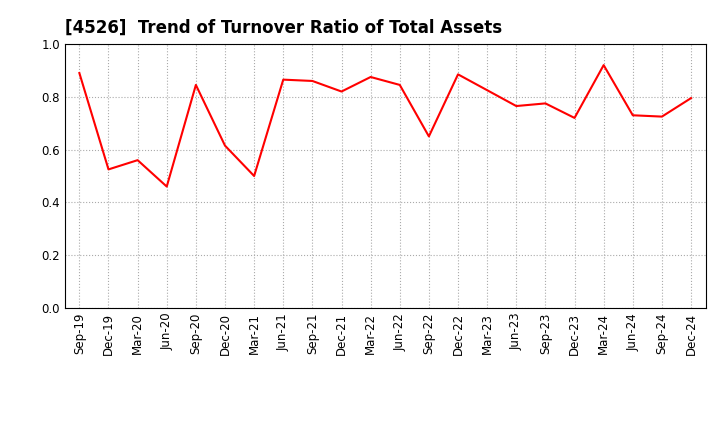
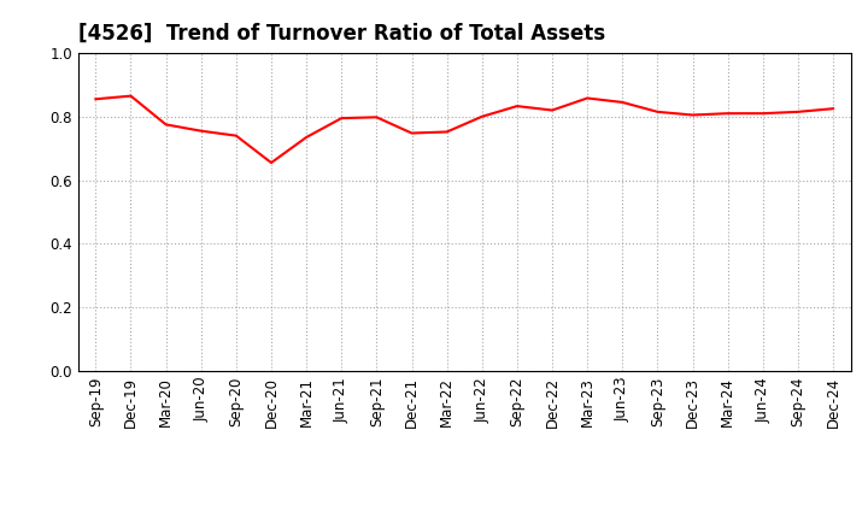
Sep-19: 0.890 -> 0.855
Dec-19: 0.525 -> 0.865
Mar-20: 0.560 -> 0.775
Jun-20: 0.460 -> 0.755
Sep-20: 0.845 -> 0.740
Dec-20: 0.615 -> 0.655
Mar-21: 0.500 -> 0.735
Jun-21: 0.865 -> 0.795
Sep-21: 0.860 -> 0.798
Dec-21: 0.820 -> 0.748
Mar-22: 0.875 -> 0.752
Jun-22: 0.845 -> 0.800
Sep-22: 0.650 -> 0.833
Dec-22: 0.885 -> 0.820
Mar-23: 0.825 -> 0.858
Jun-23: 0.765 -> 0.845
Sep-23: 0.775 -> 0.815
Dec-23: 0.720 -> 0.805
Mar-24: 0.920 -> 0.810
Jun-24: 0.730 -> 0.810
Sep-24: 0.725 -> 0.815
Dec-24: 0.795 -> 0.825
